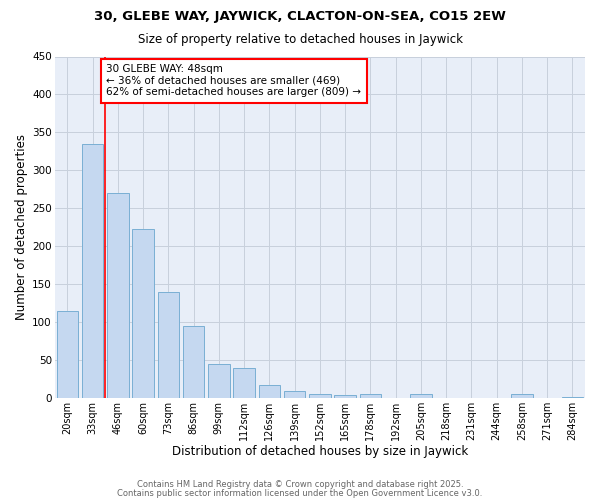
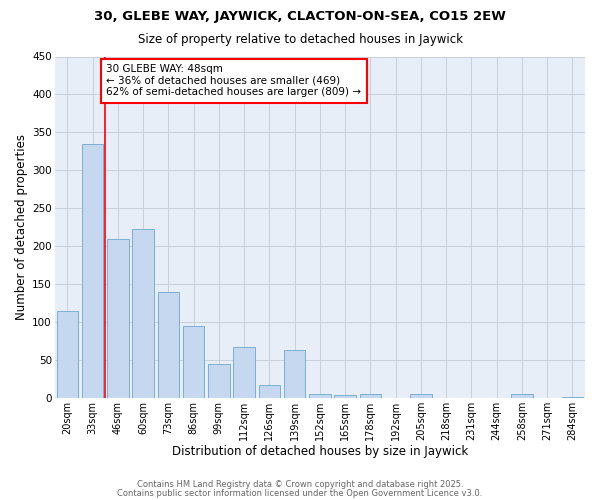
46sqm: 270 -> 210
112sqm: 40 -> 68
139sqm: 10 -> 64
